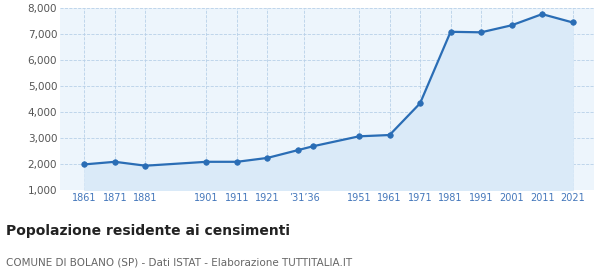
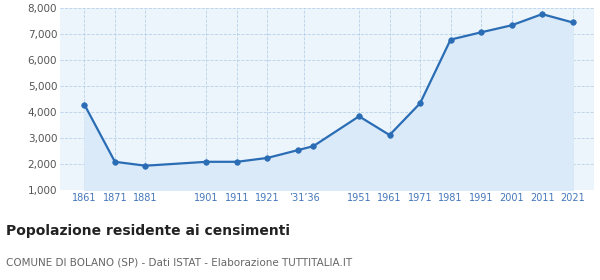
1861: 2,000 -> 4,300
1951: 3,080 -> 3,850
1981: 7,100 -> 6,800
